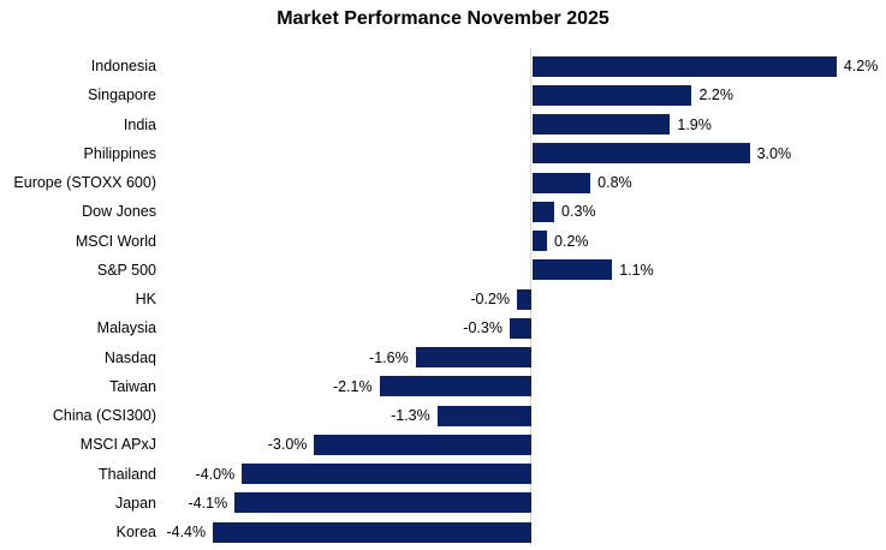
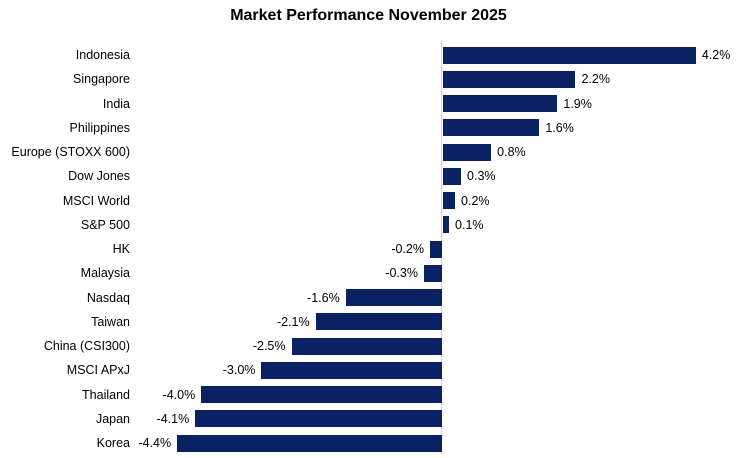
Philippines: 3.0% -> 1.6%
S&P 500: 1.1% -> 0.1%
China (CSI300): -1.3% -> -2.5%
